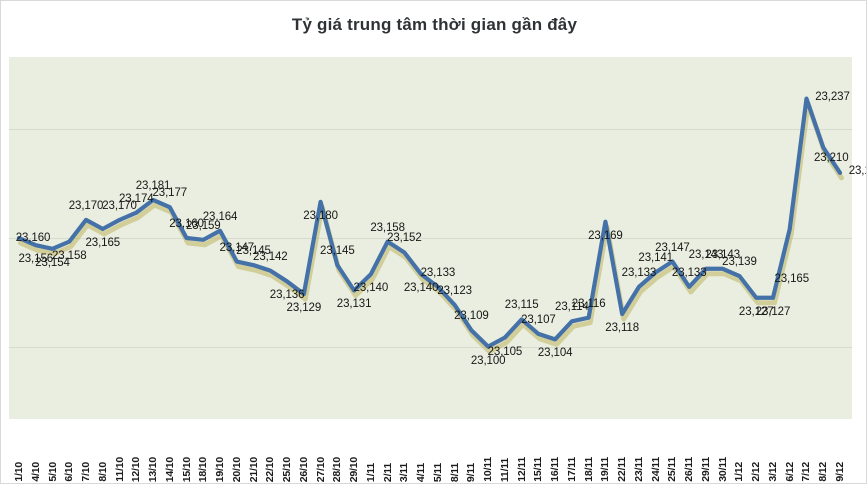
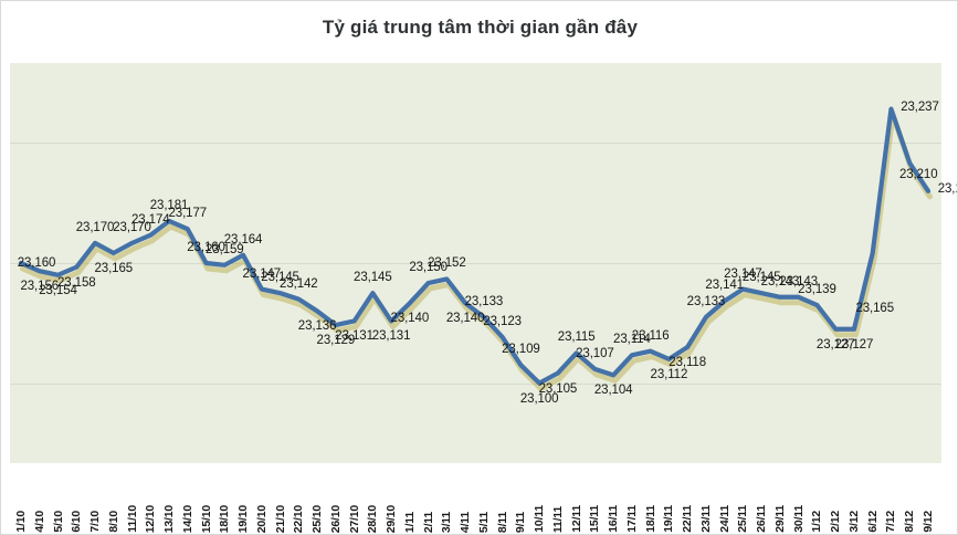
27/10: 23,180 -> 23,131
2/11: 23,158 -> 23,150
19/11: 23,169 -> 23,112
26/11: 23,133 -> 23,145
